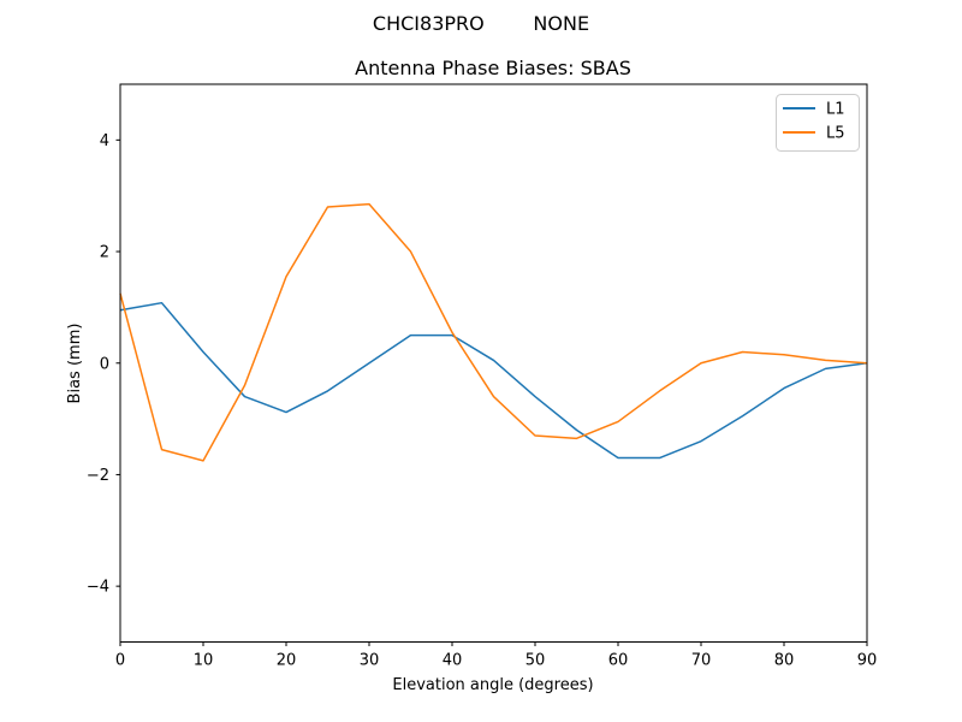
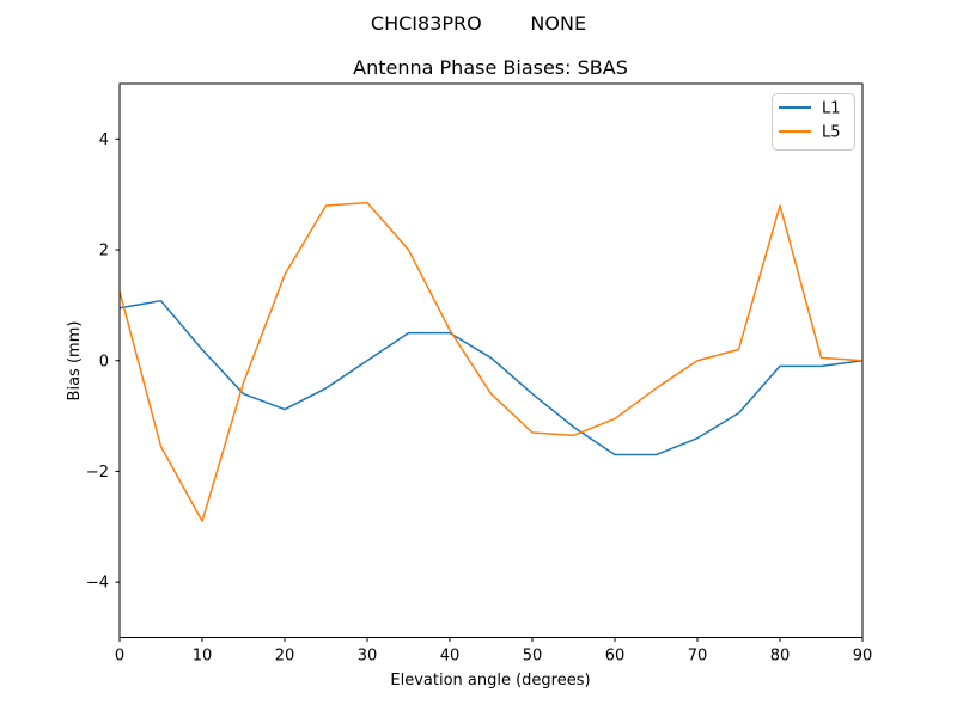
L5/10: -1.8 -> -2.9
L1/80: -0.5 -> -0.1
L5/80: 0.1 -> 2.8
